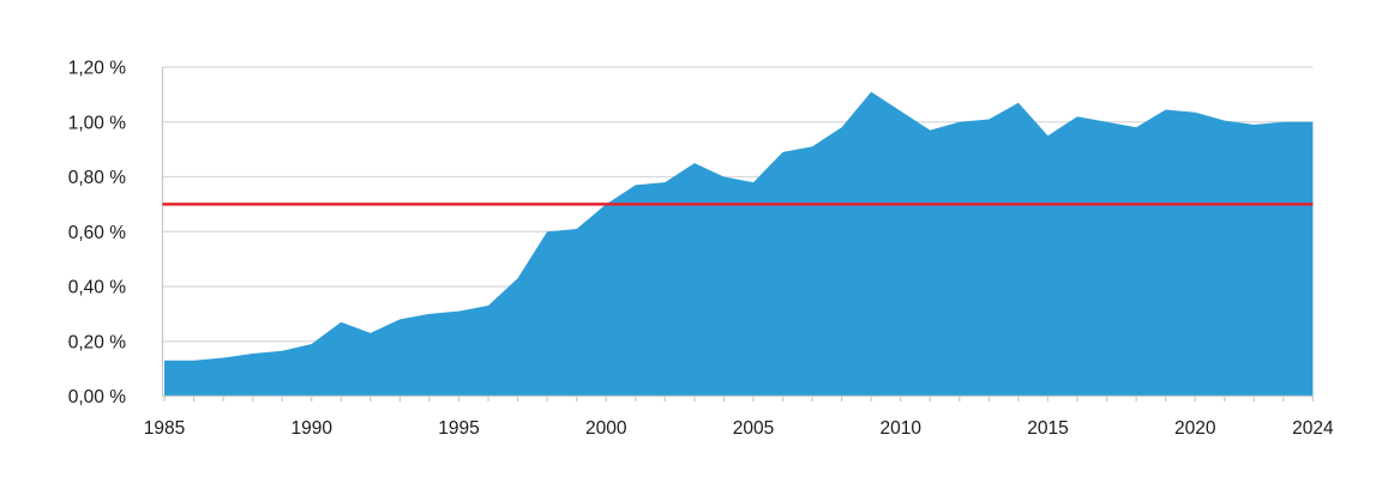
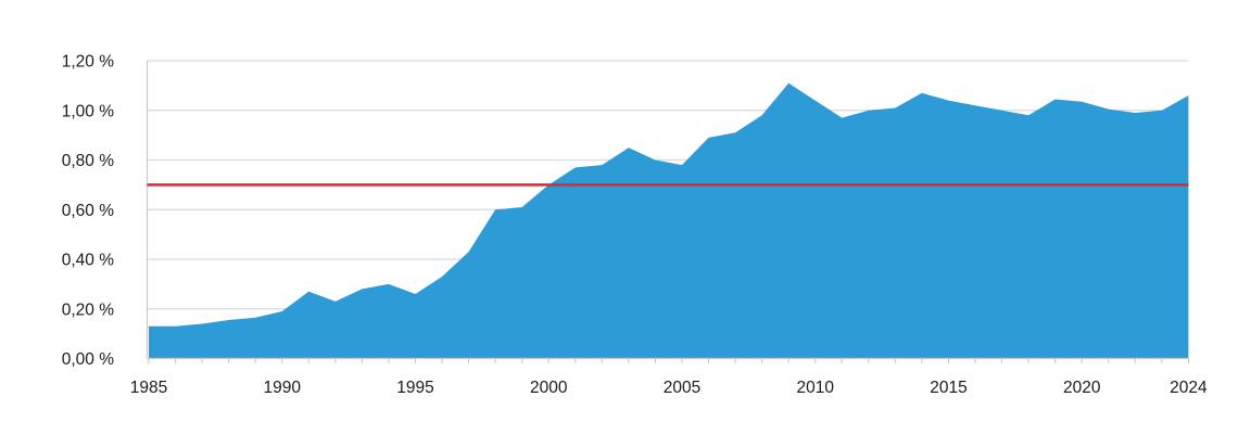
1995: 0,31% -> 0,26%
2015: 0,95% -> 1,04%
2024: 1,00% -> 1,06%
